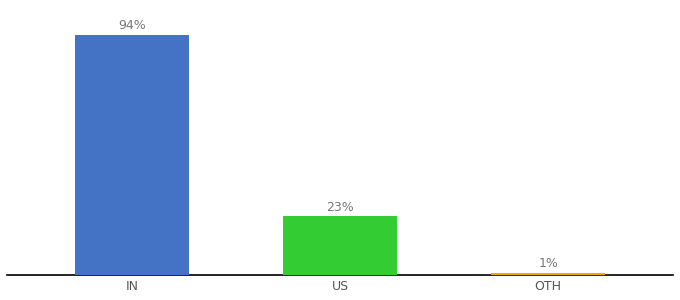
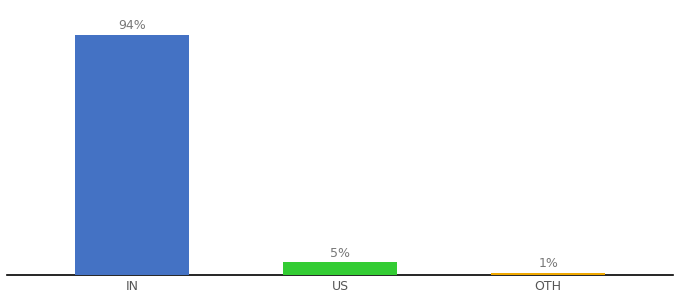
US: 23% -> 5%
